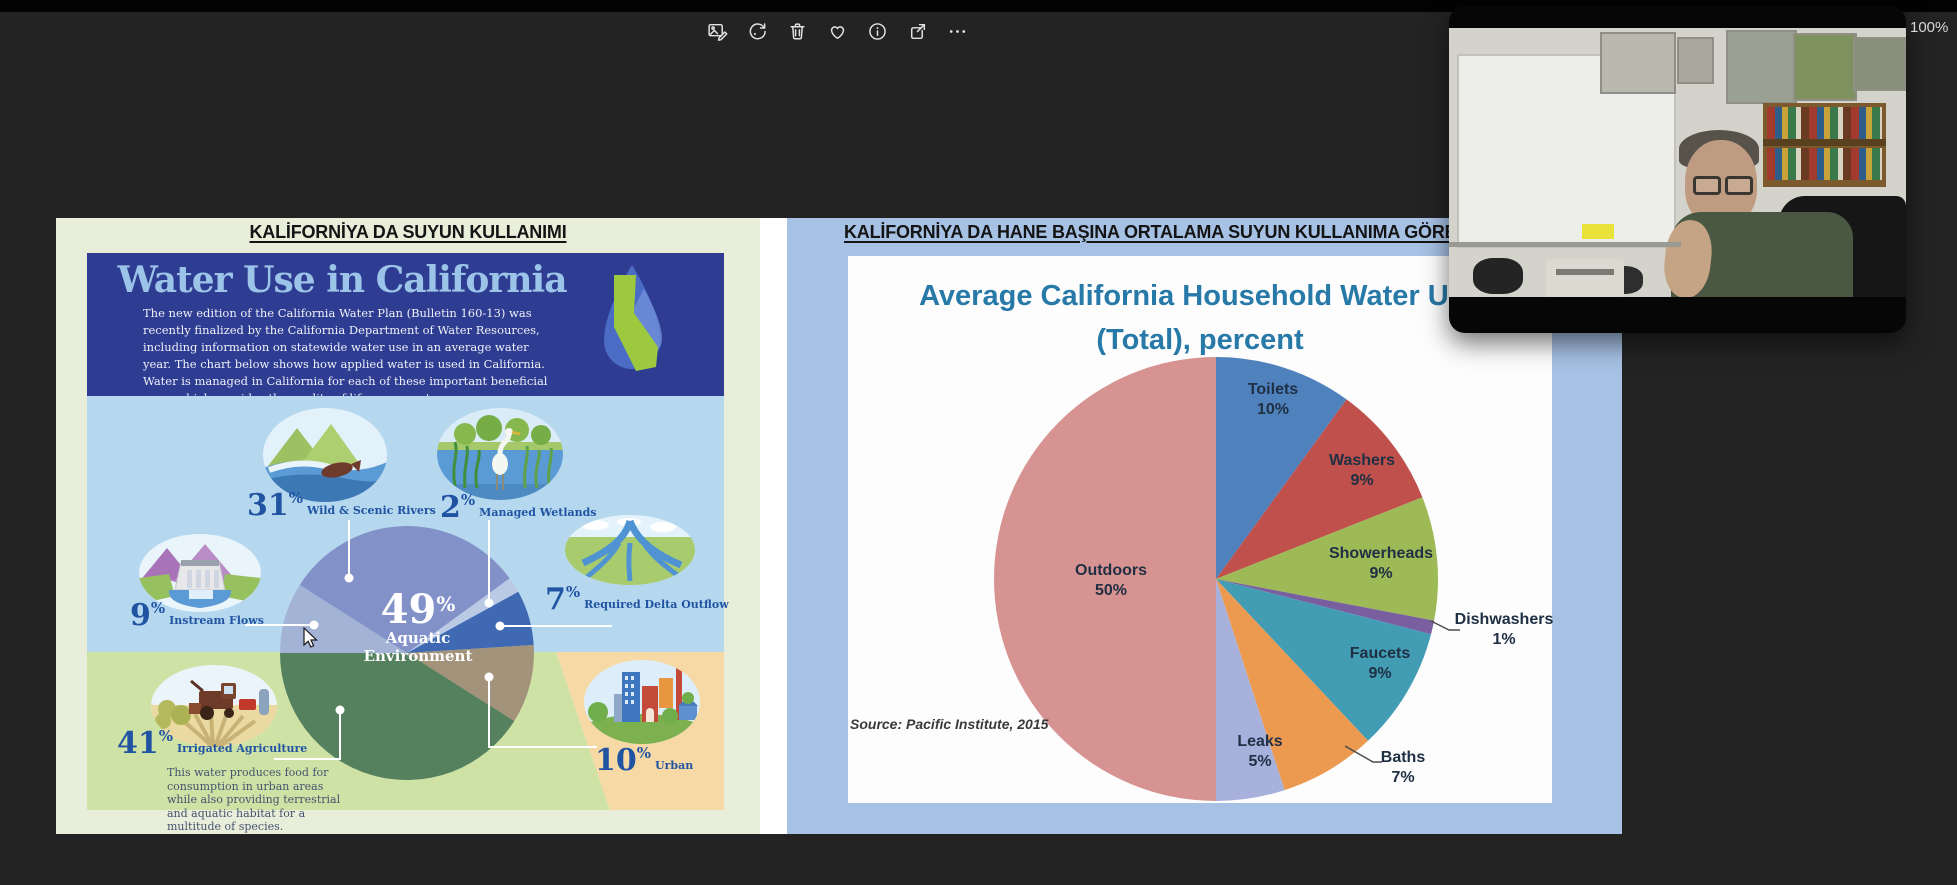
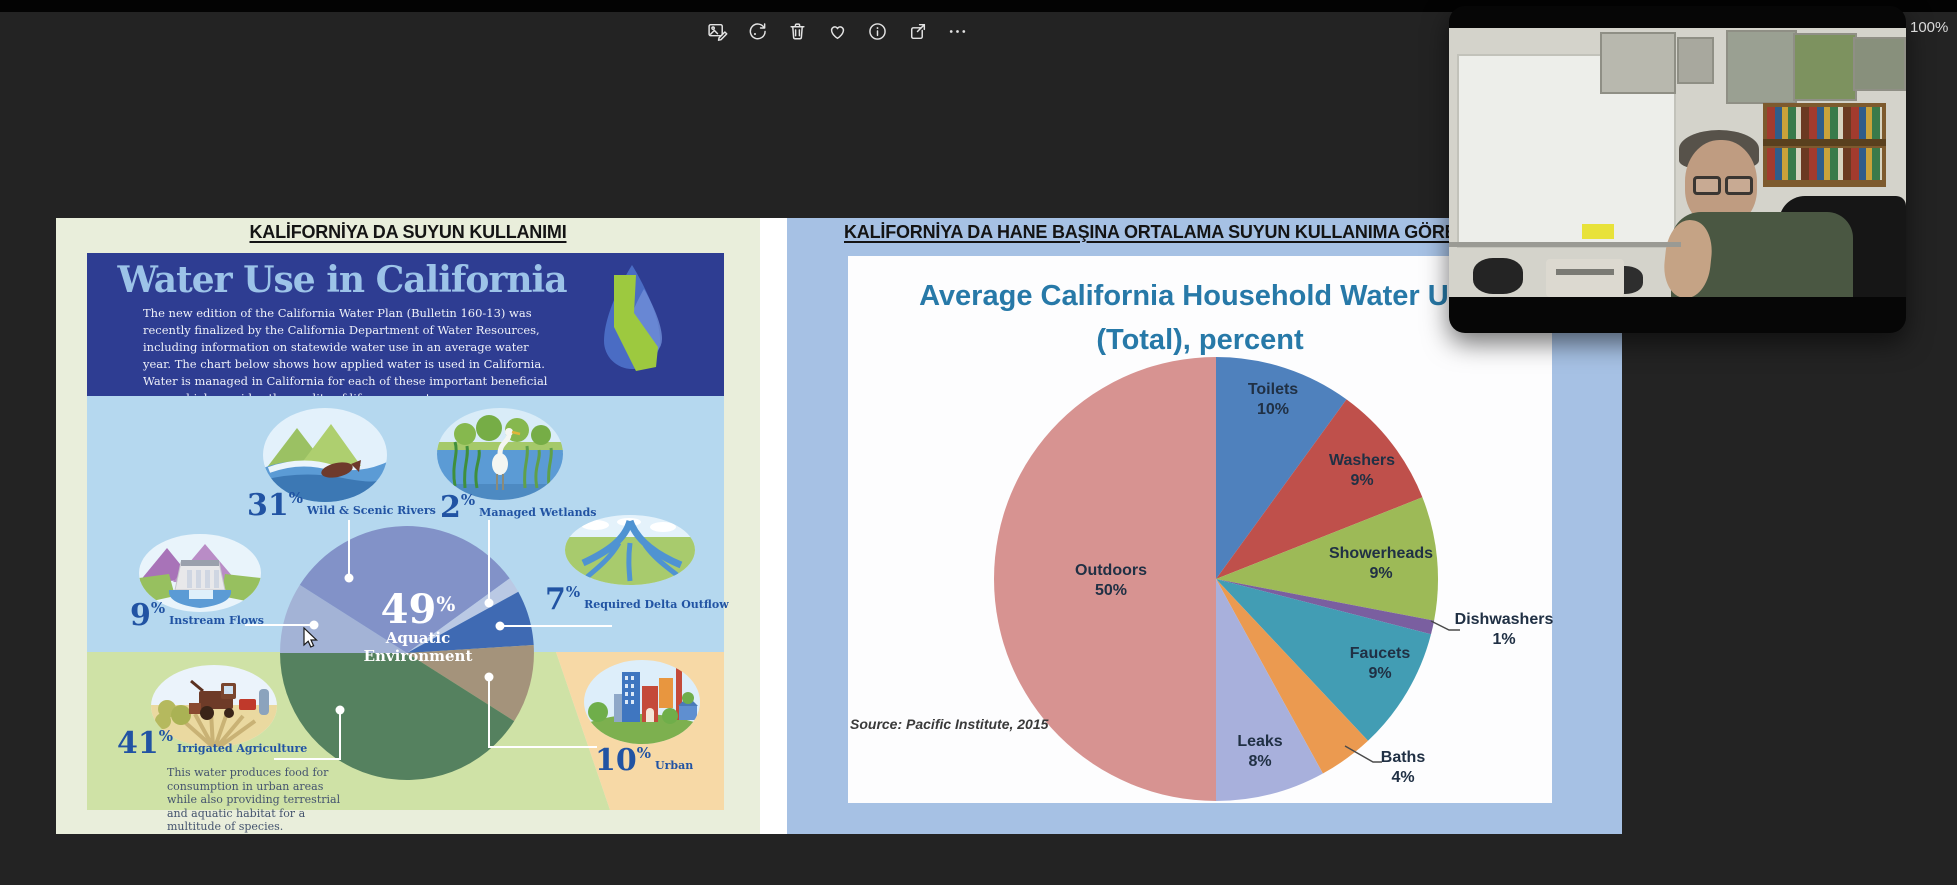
Average California Household Water Use (Total), percent/Baths: 7% -> 4%
Average California Household Water Use (Total), percent/Leaks: 5% -> 8%
